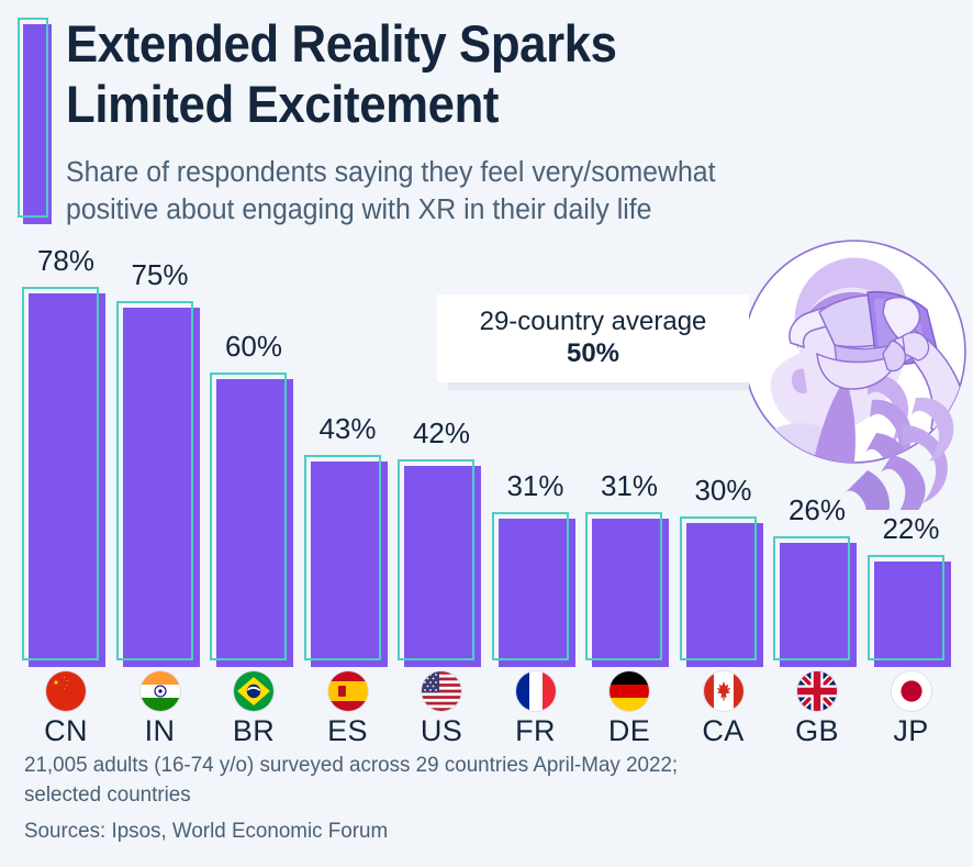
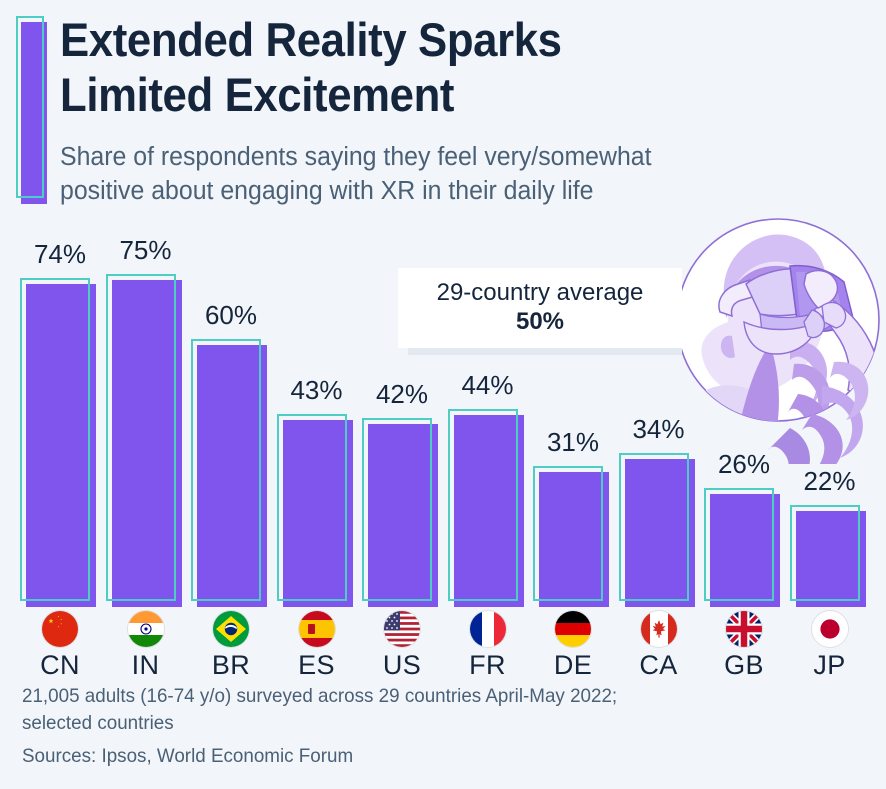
CN: 78% -> 74%
FR: 31% -> 44%
CA: 30% -> 34%
